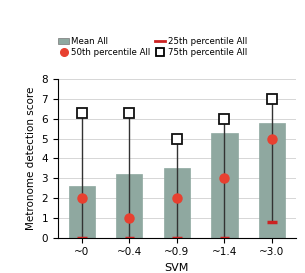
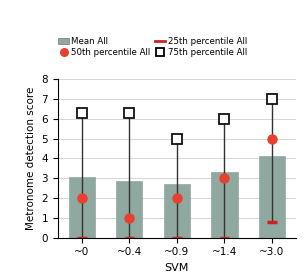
~0: 2.6 -> 3.1
~0.4: 3.2 -> 2.8
~0.9: 3.5 -> 2.7
~1.4: 5.3 -> 3.3
~3.0: 5.8 -> 4.1
